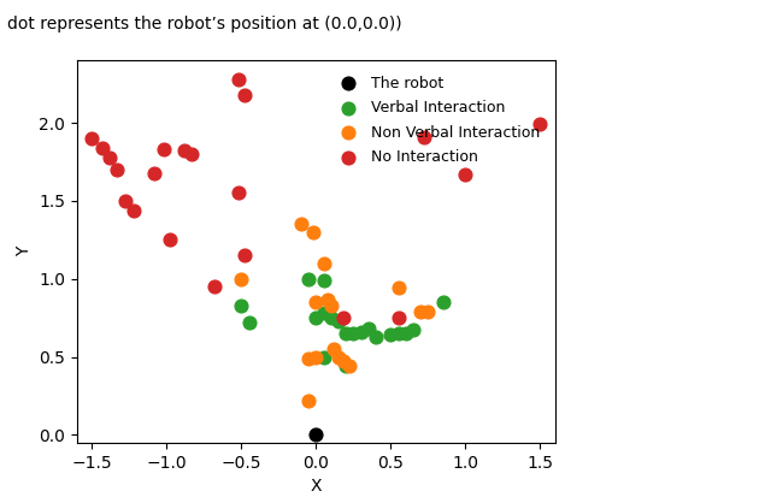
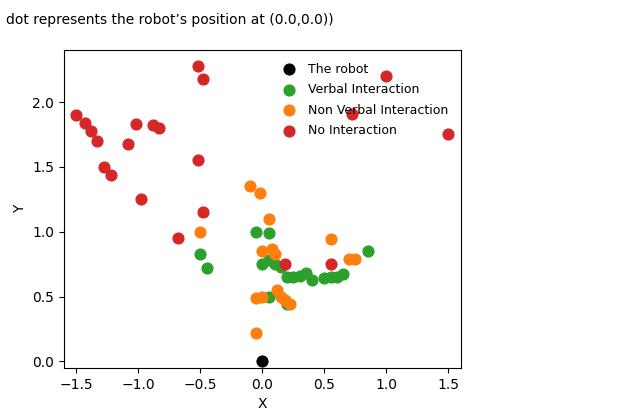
No Interaction/1.0: 1.67 -> 2.20
No Interaction/1.5: 1.99 -> 1.75
